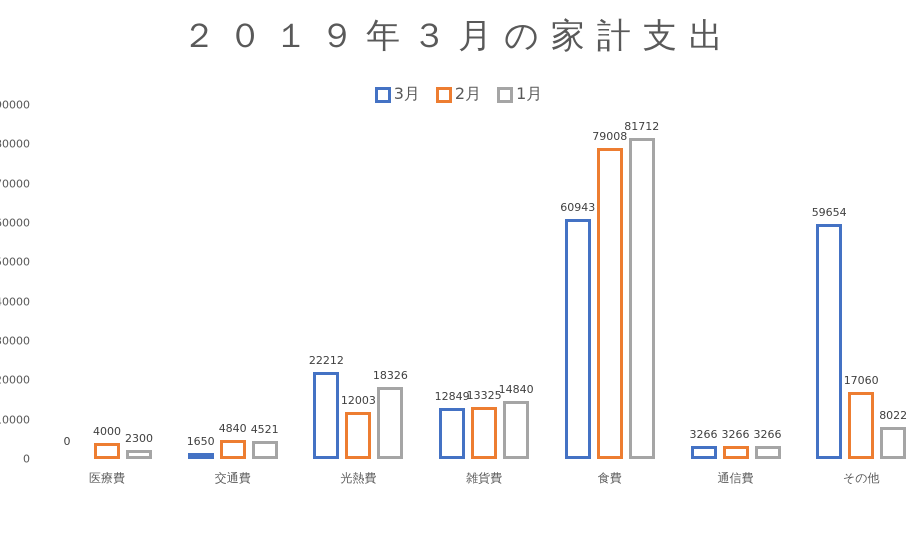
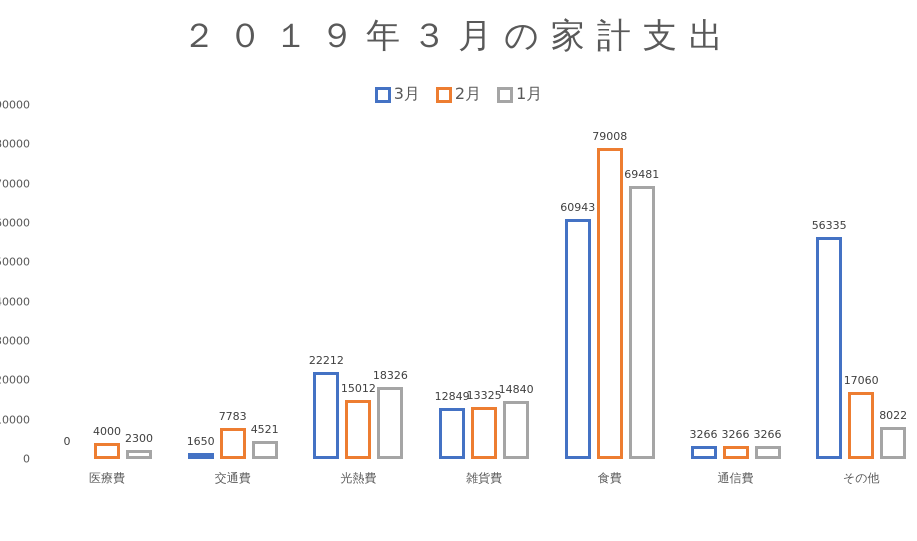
2月/交通費: 4840 -> 7783
2月/光熱費: 12003 -> 15012
1月/食費: 81712 -> 69481
3月/その他: 59654 -> 56335
